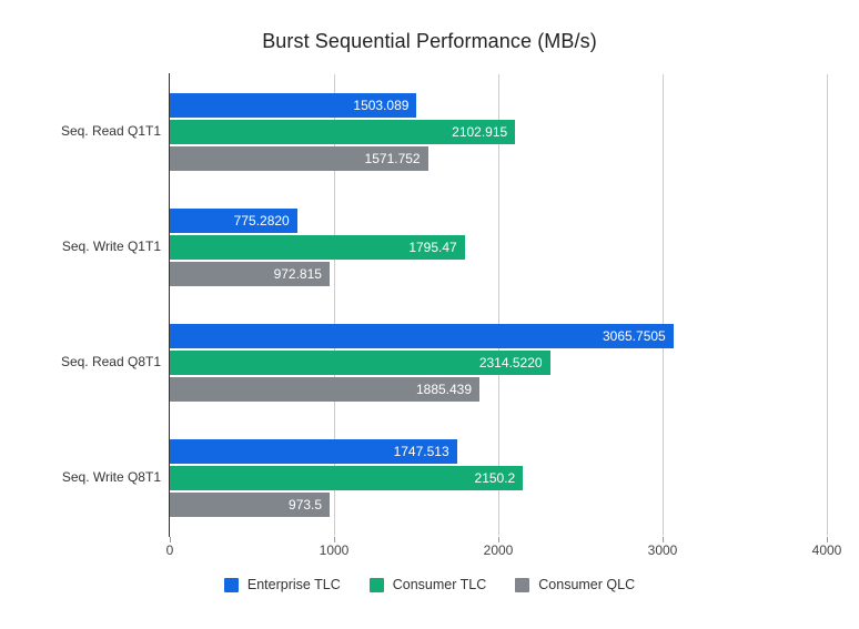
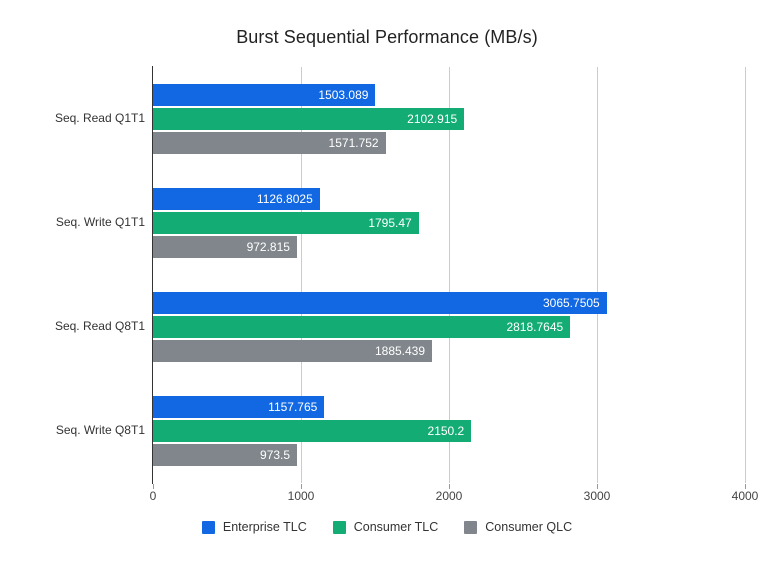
Enterprise TLC/Seq. Write Q1T1: 775.2820 -> 1126.8025
Consumer TLC/Seq. Read Q8T1: 2314.5220 -> 2818.7645
Enterprise TLC/Seq. Write Q8T1: 1747.513 -> 1157.765
